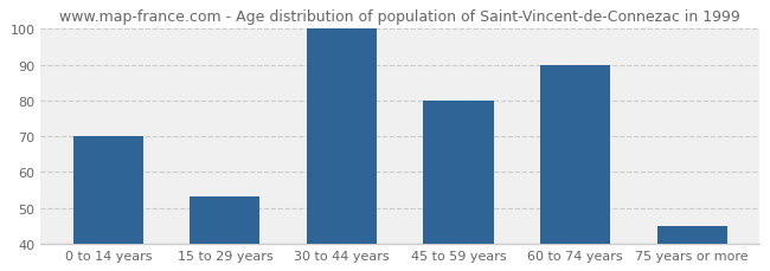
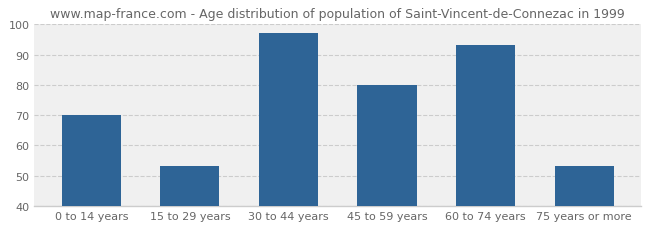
30 to 44 years: 100 -> 97
60 to 74 years: 90 -> 93
75 years or more: 45 -> 53
